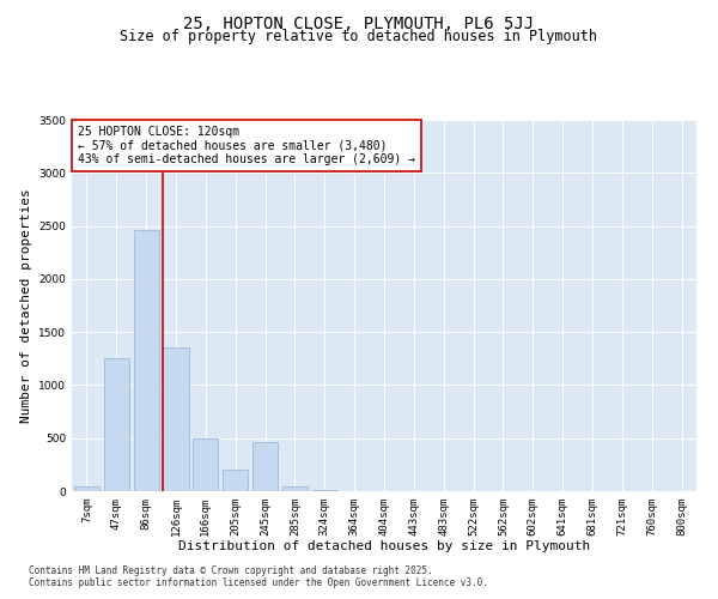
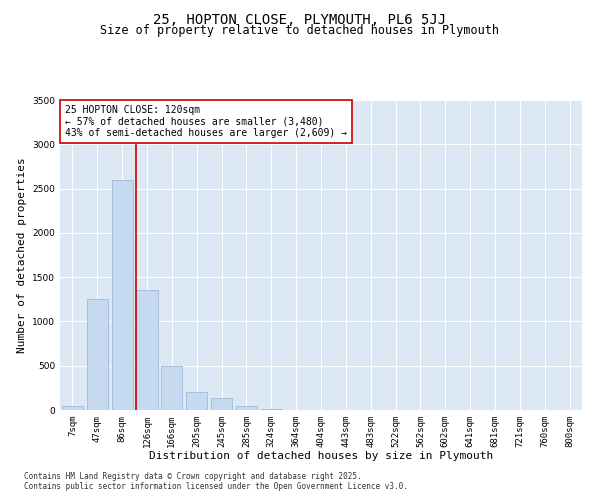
86sqm: 2460 -> 2600
245sqm: 460 -> 130
